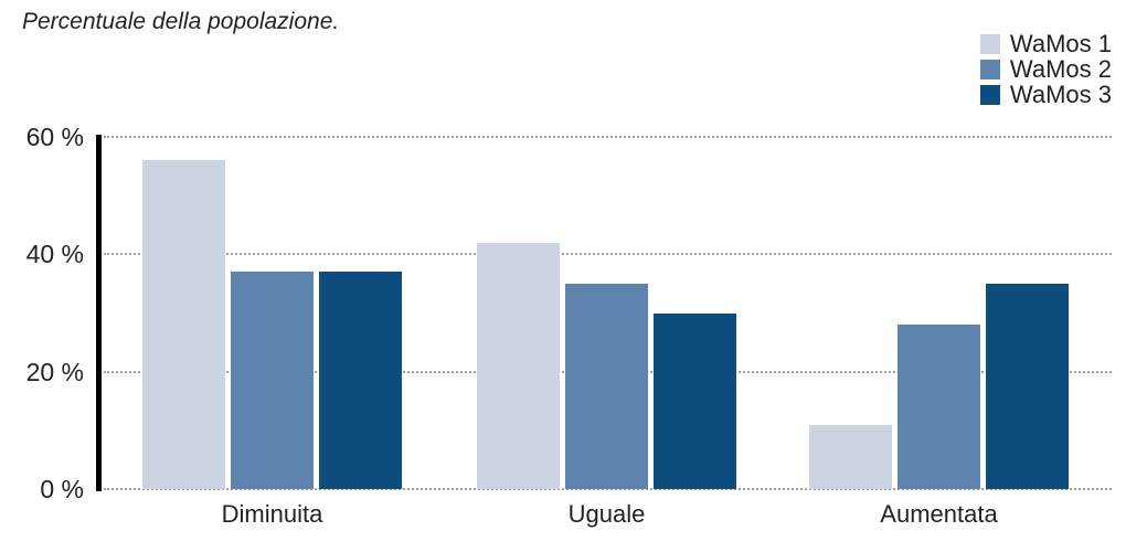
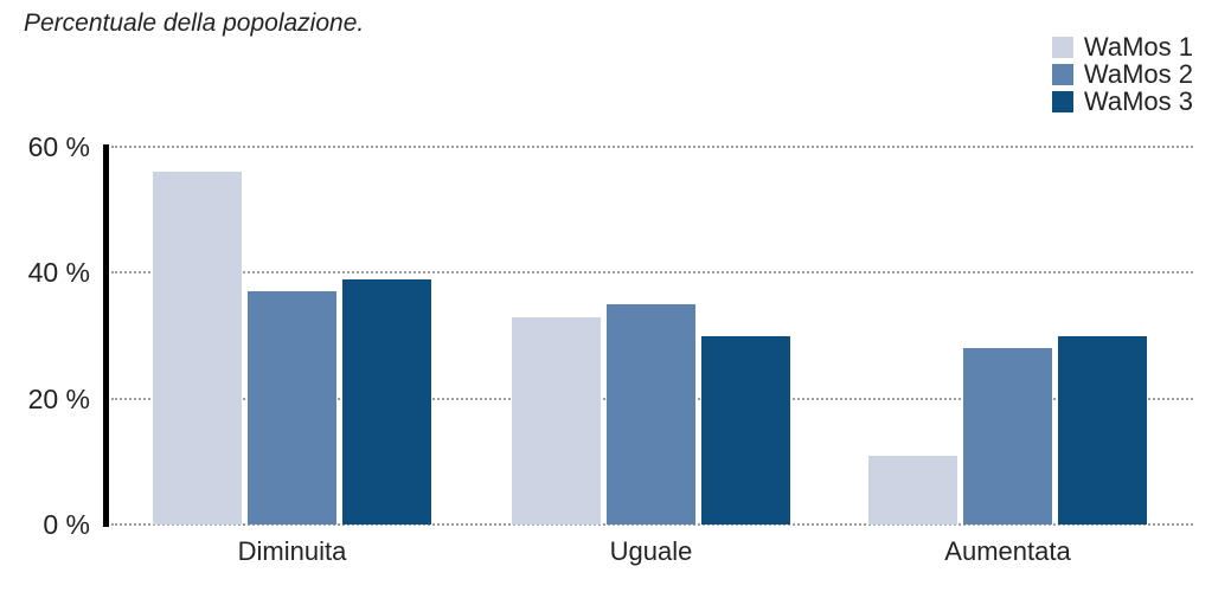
WaMos 3/Diminuita: 37% -> 39%
WaMos 1/Uguale: 42% -> 33%
WaMos 3/Aumentata: 35% -> 30%
